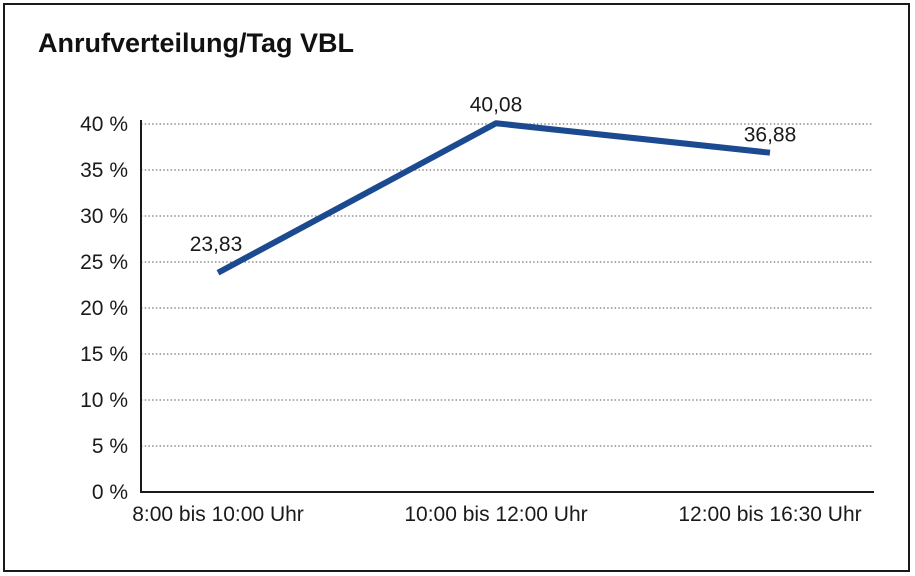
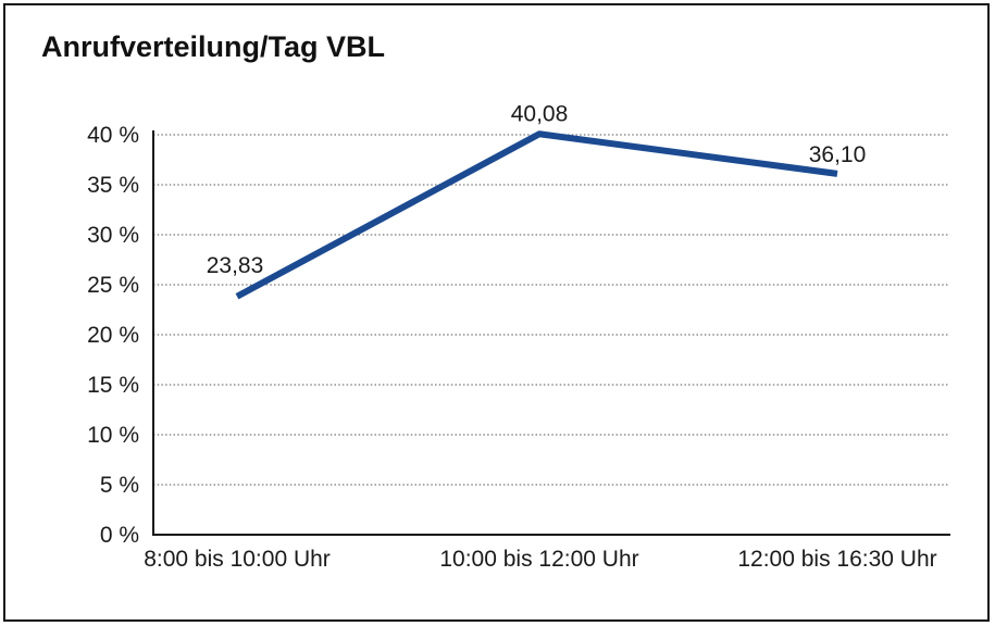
12:00 bis 16:30 Uhr: 36,88 -> 36,10
